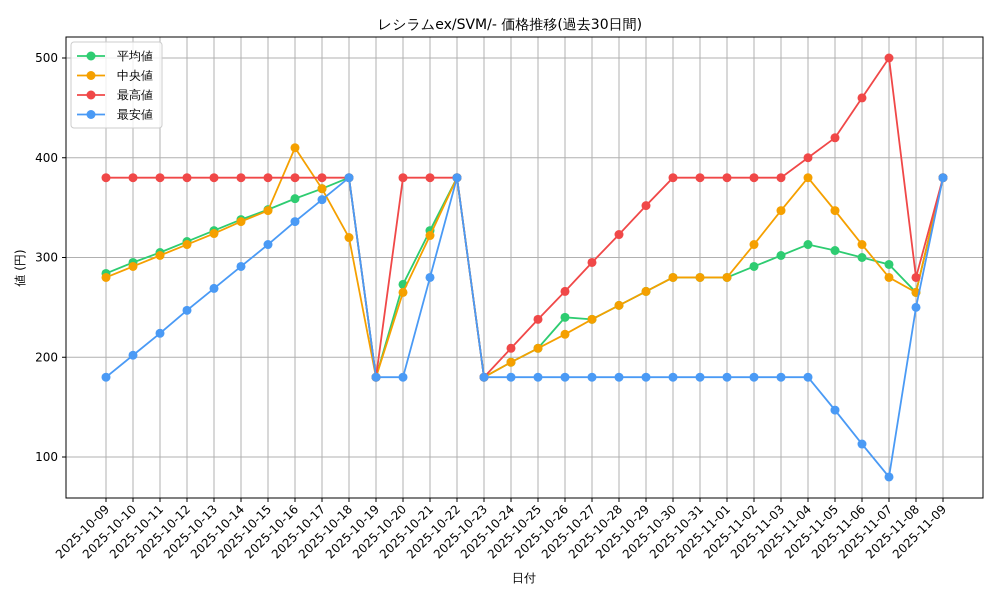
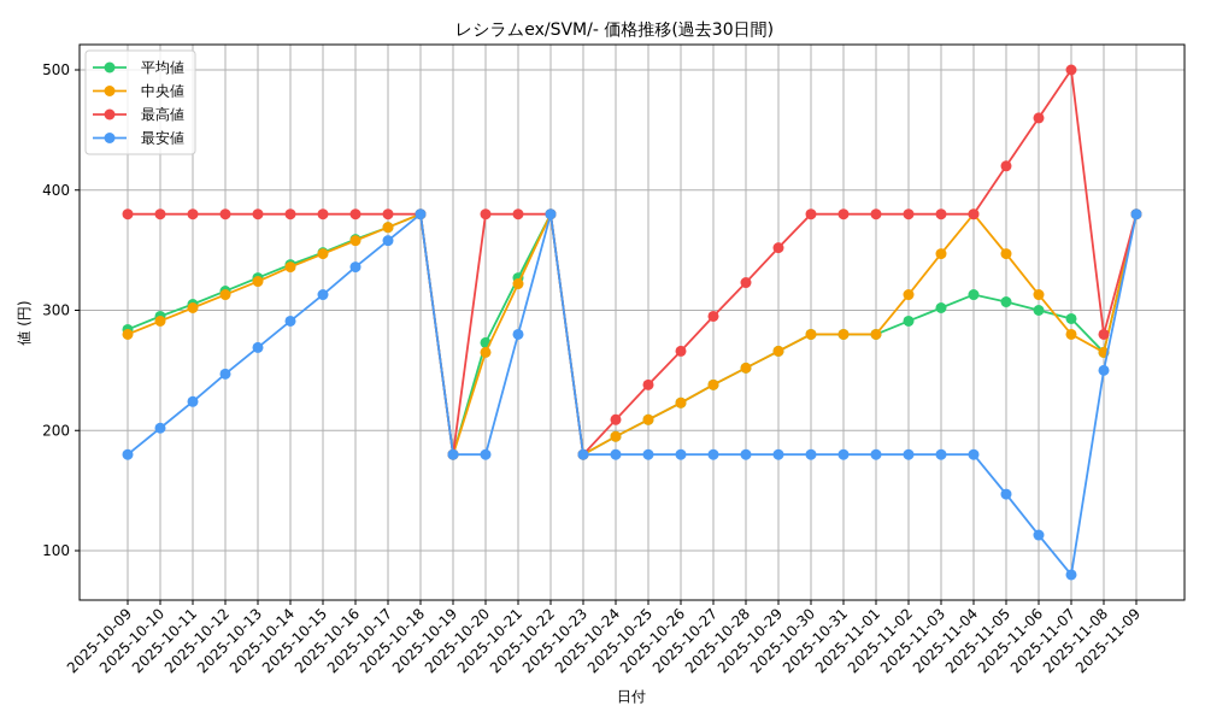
中央値/2025-10-16: 410 -> 360
中央値/2025-10-18: 320 -> 380
平均値/2025-10-26: 240 -> 220
最高値/2025-11-04: 400 -> 380
